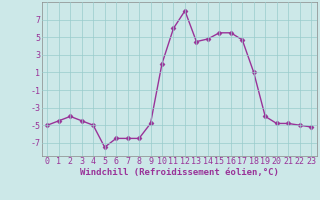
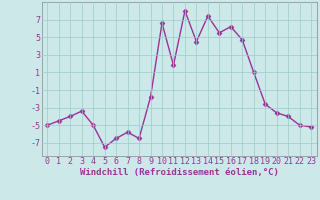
3: -4.5 -> -3.4
7: -6.5 -> -5.8
9: -4.8 -> -1.8
10: 2.0 -> 6.6
11: 6.0 -> 1.8
14: 4.8 -> 7.4
16: 5.5 -> 6.2
19: -4.0 -> -2.6
20: -4.8 -> -3.6
21: -4.8 -> -4.0
